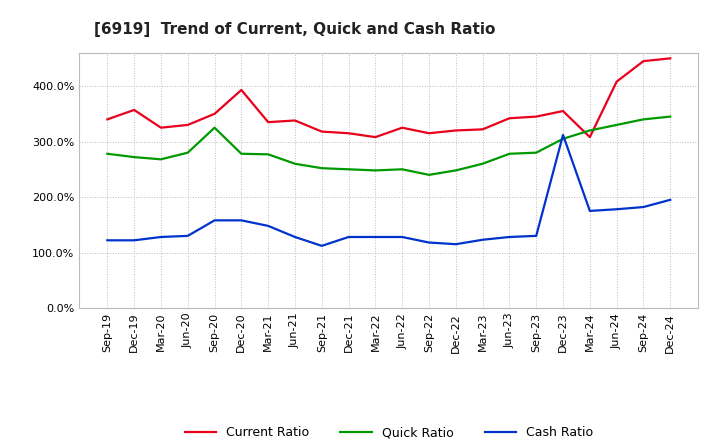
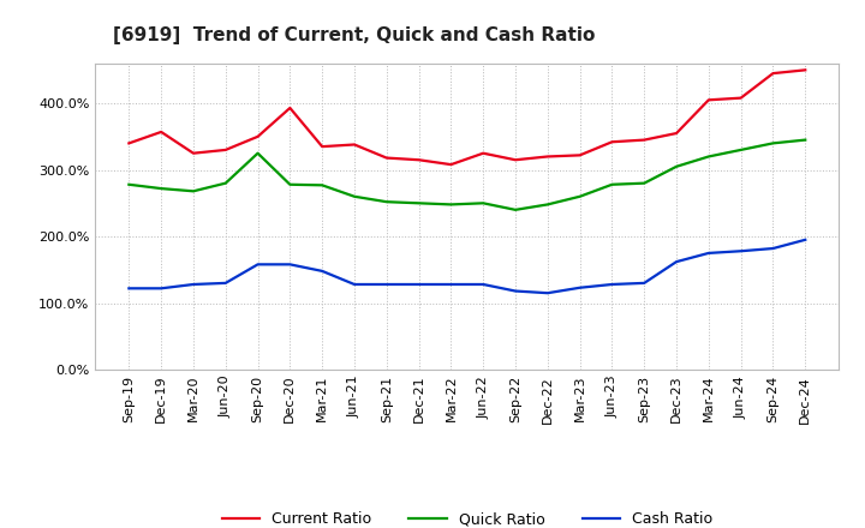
Cash Ratio/Sep-21: 112% -> 128%
Cash Ratio/Dec-23: 312% -> 162%
Current Ratio/Mar-24: 308% -> 405%
